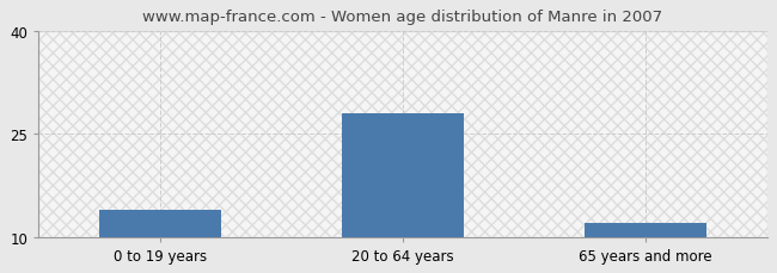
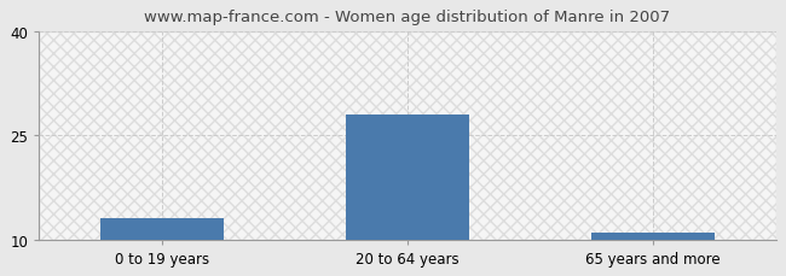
0 to 19 years: 14 -> 13
65 years and more: 12 -> 11
